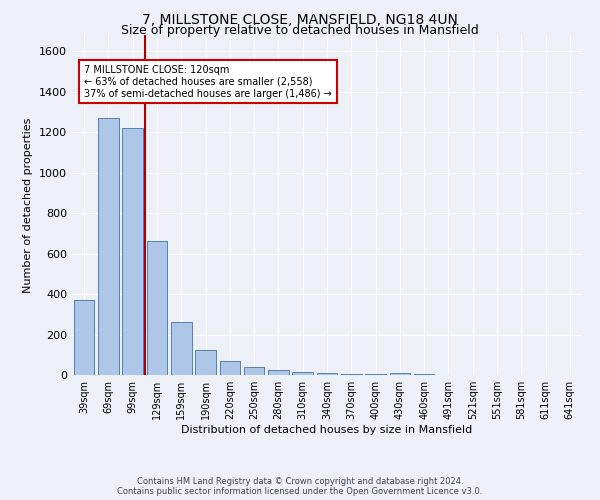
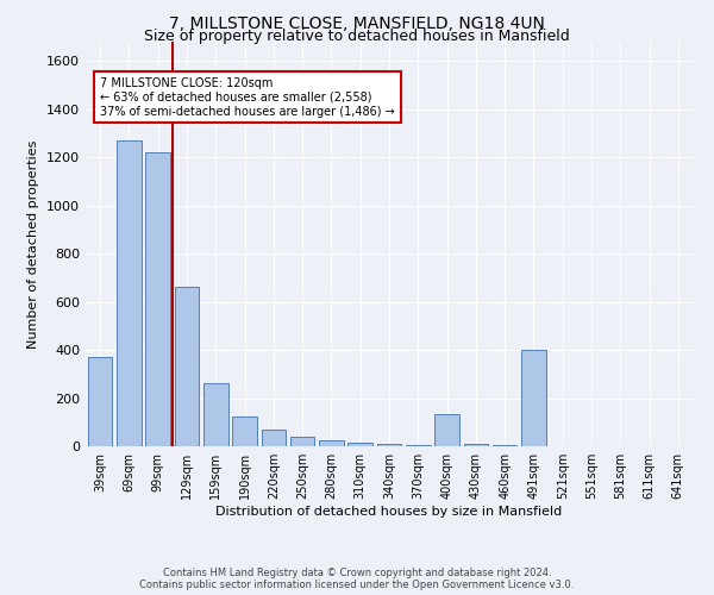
400sqm: 3 -> 135
491sqm: 2 -> 400
